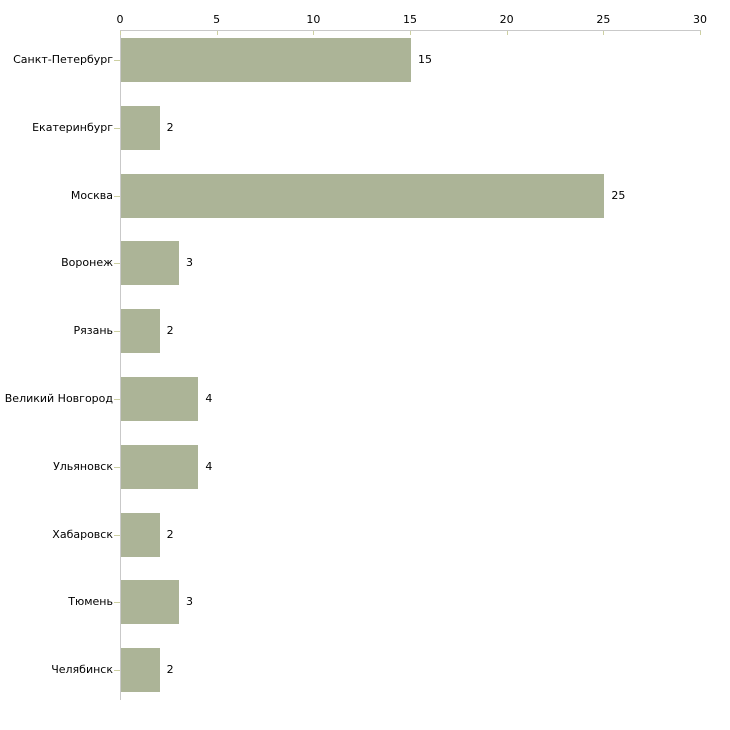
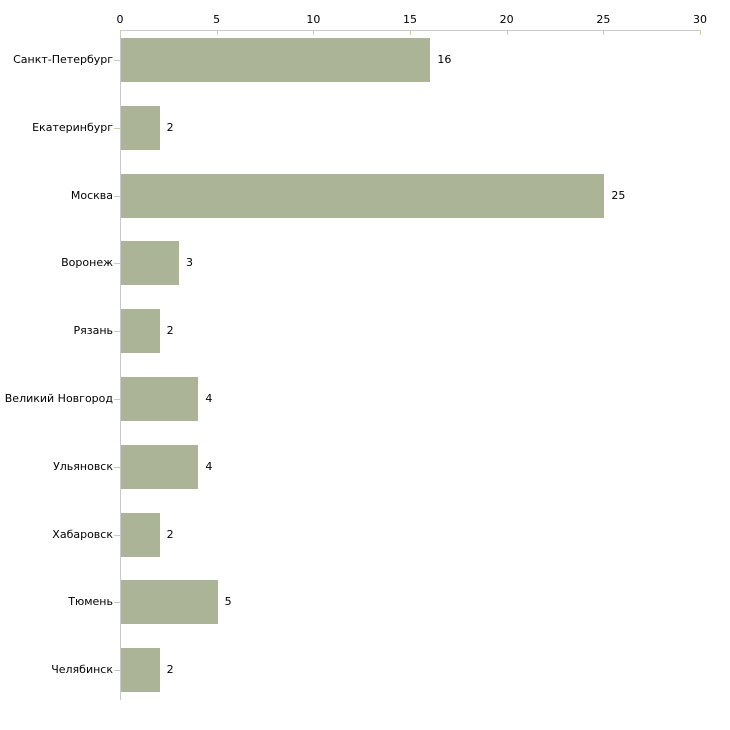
Санкт-Петербург: 15 -> 16
Тюмень: 3 -> 5
